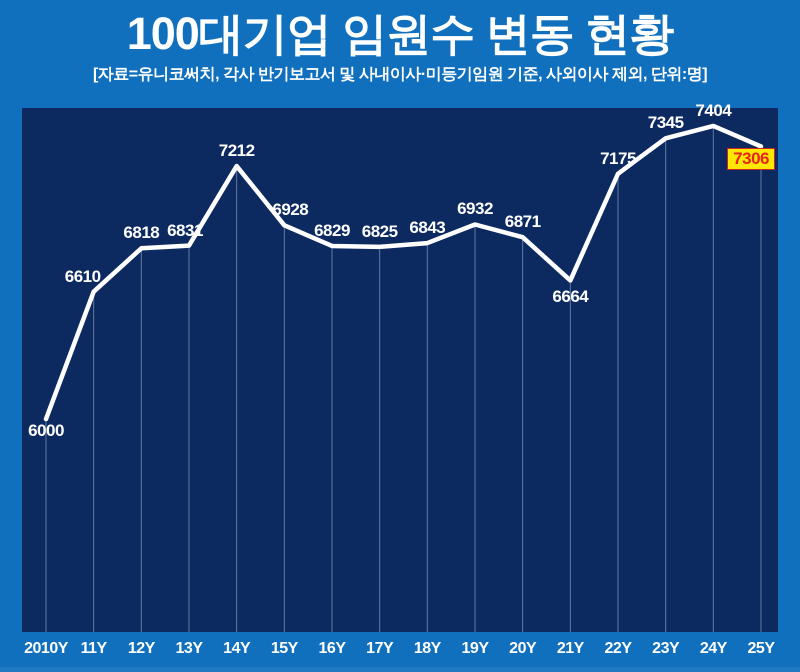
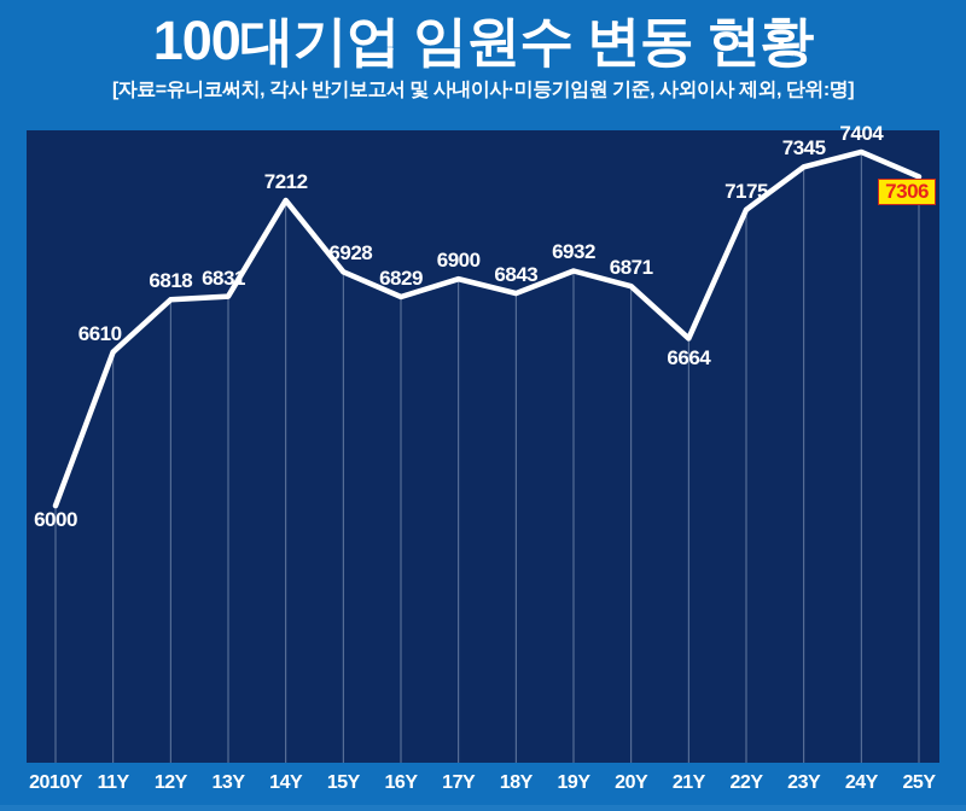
17Y: 6825 -> 6900
